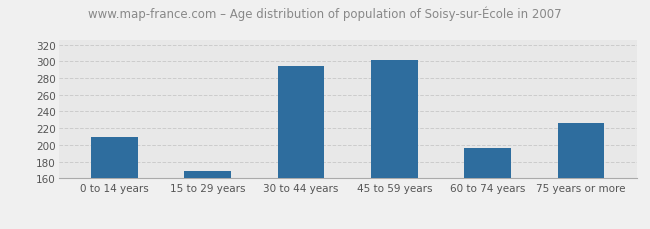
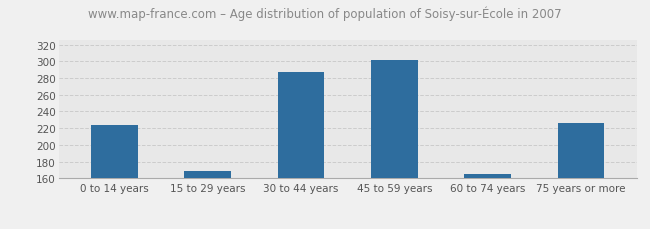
0 to 14 years: 210 -> 224
30 to 44 years: 294 -> 287
60 to 74 years: 196 -> 165
